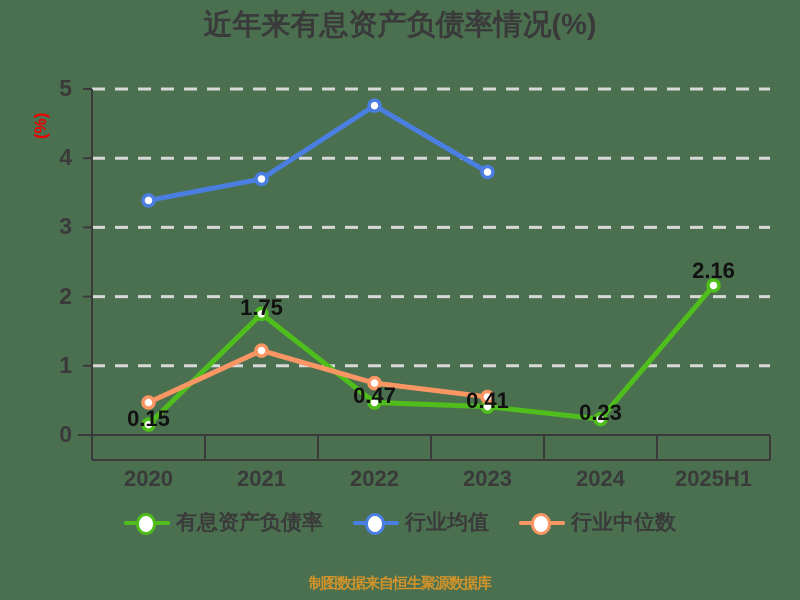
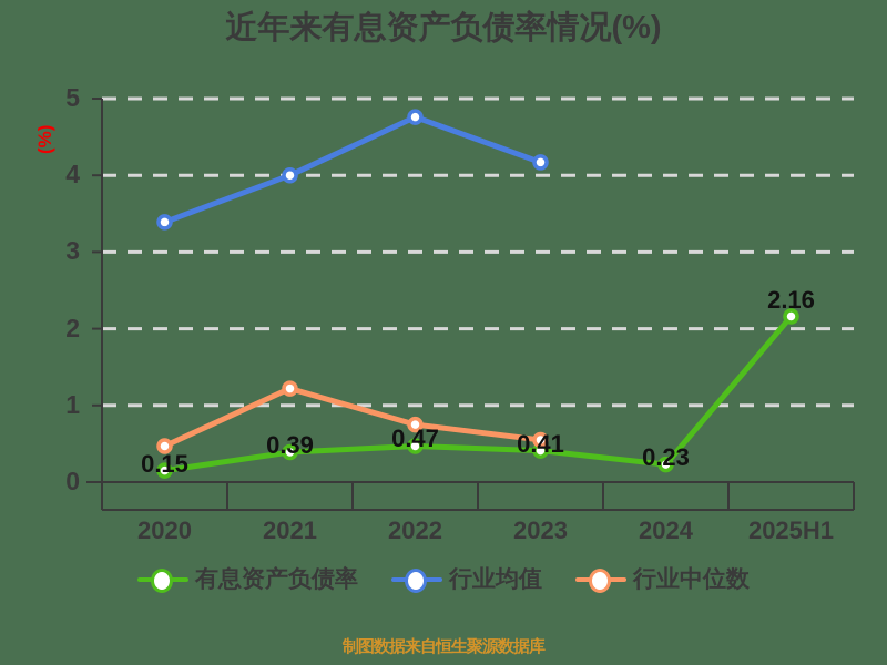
有息资产负债率/2021: 1.75 -> 0.39
行业均值/2021: 3.7 -> 4.0
行业均值/2023: 3.8 -> 4.2
